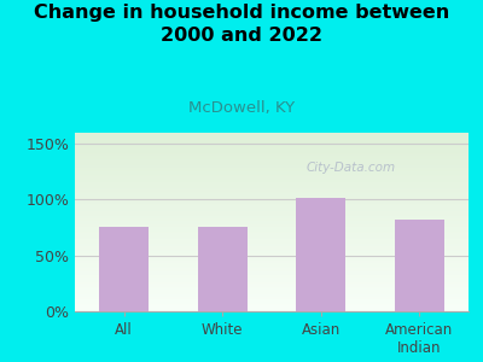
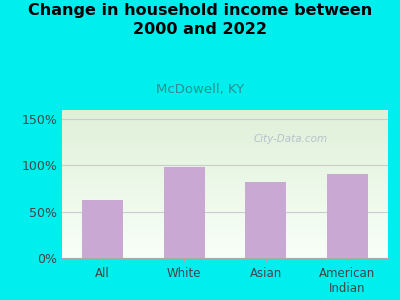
All: 75% -> 62%
White: 75% -> 98%
Asian: 101% -> 82%
American Indian: 82% -> 90%
